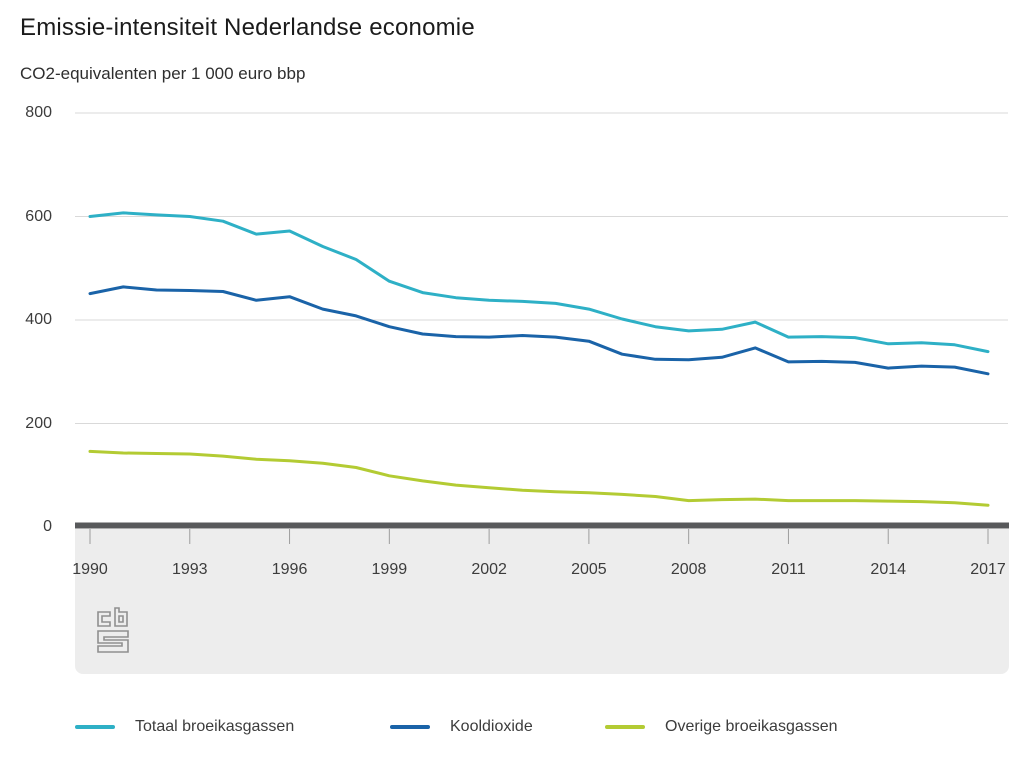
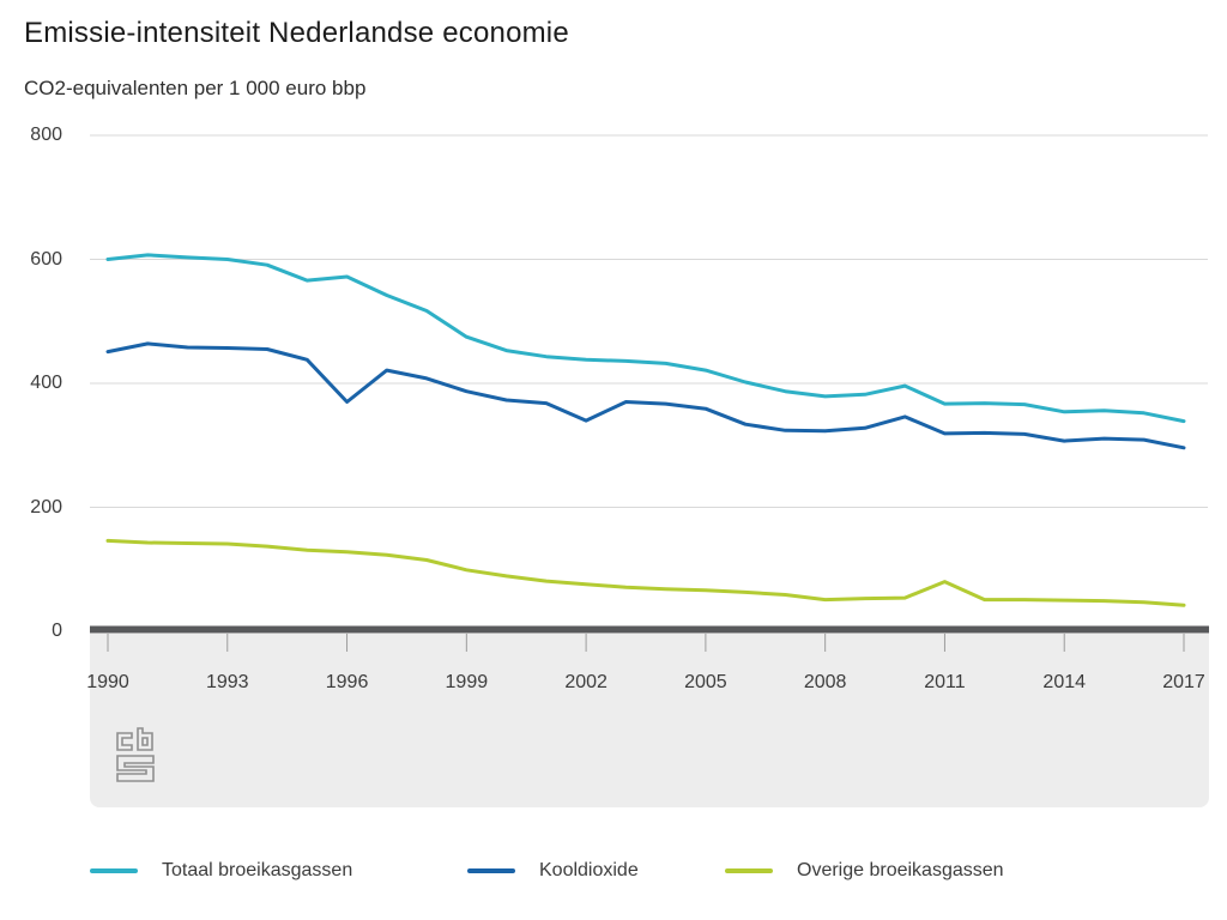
Kooldioxide/1996: 440 -> 370
Kooldioxide/2002: 370 -> 340
Overige broeikasgassen/2011: 50 -> 80
